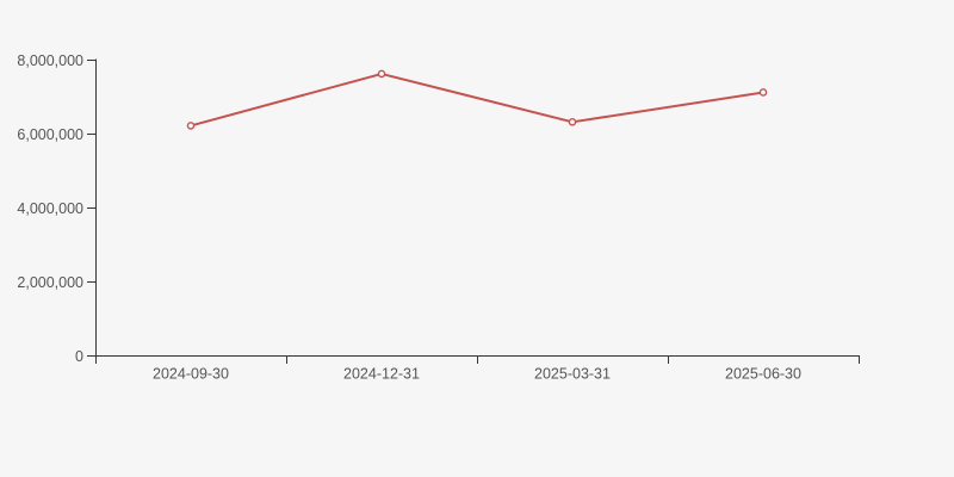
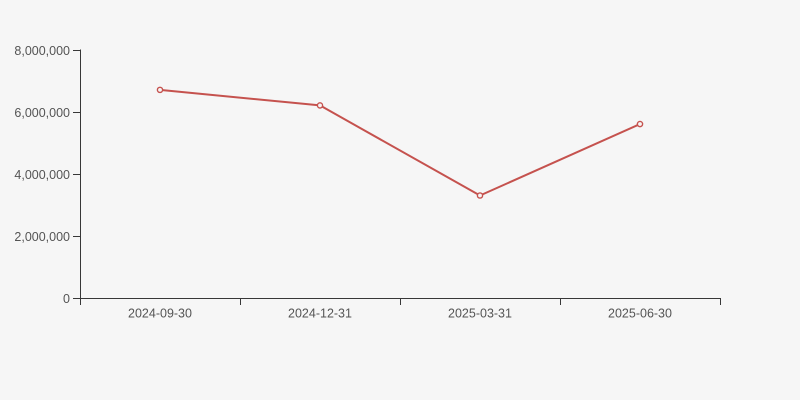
2024-09-30: 6200000 -> 6700000
2024-12-31: 7600000 -> 6200000
2025-03-31: 6300000 -> 3300000
2025-06-30: 7100000 -> 5600000
